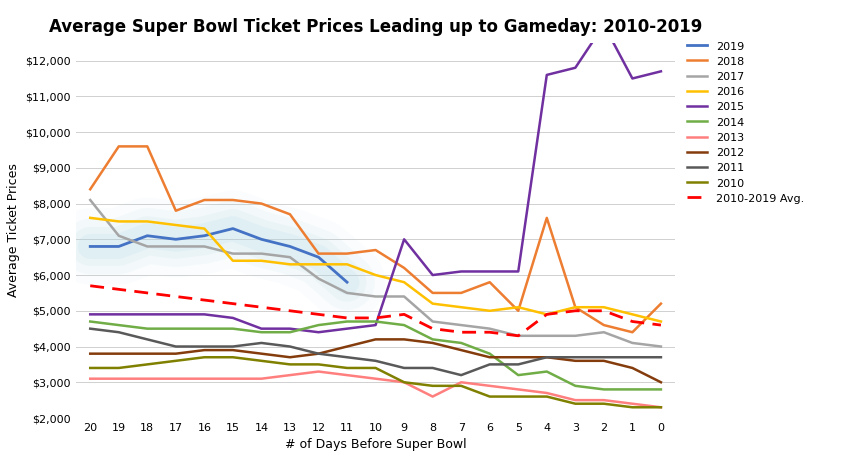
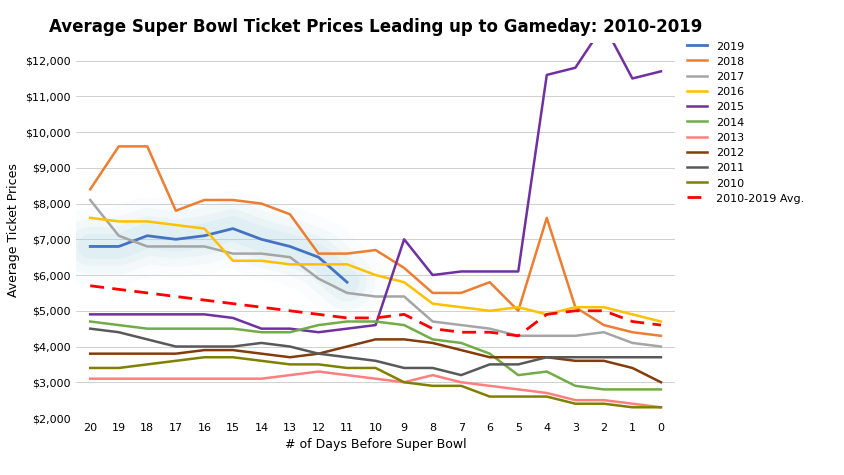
2013/8: $2,600 -> $3,200
2018/0: $5,200 -> $4,300
